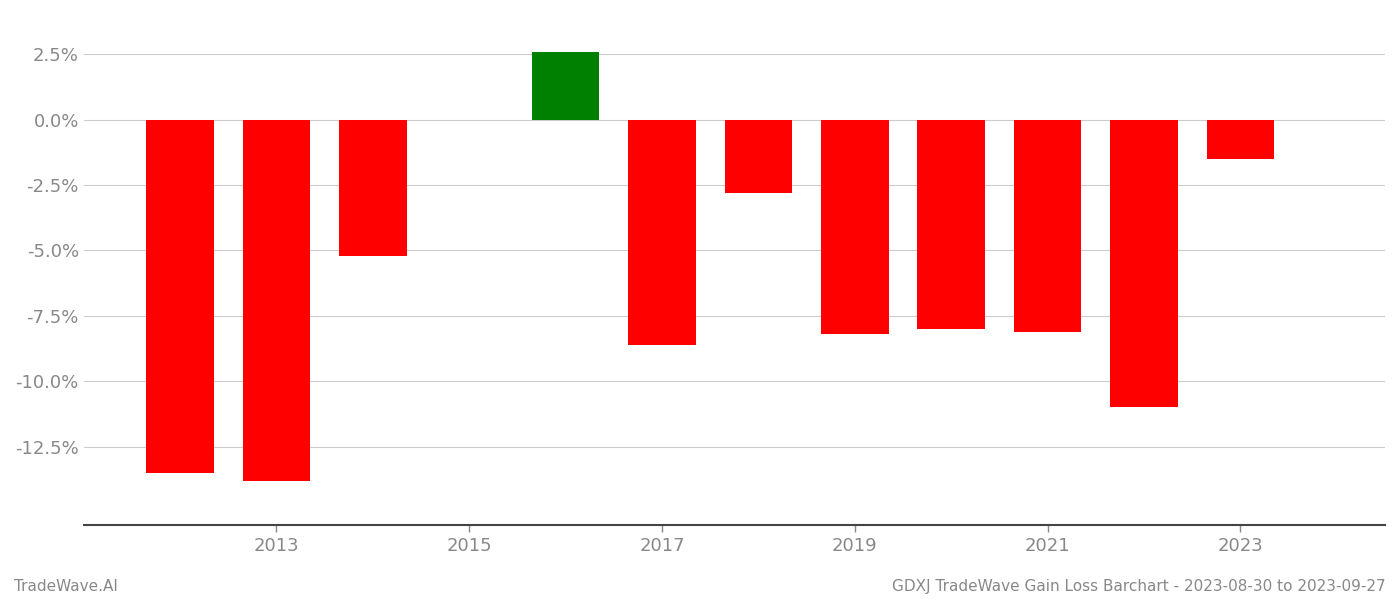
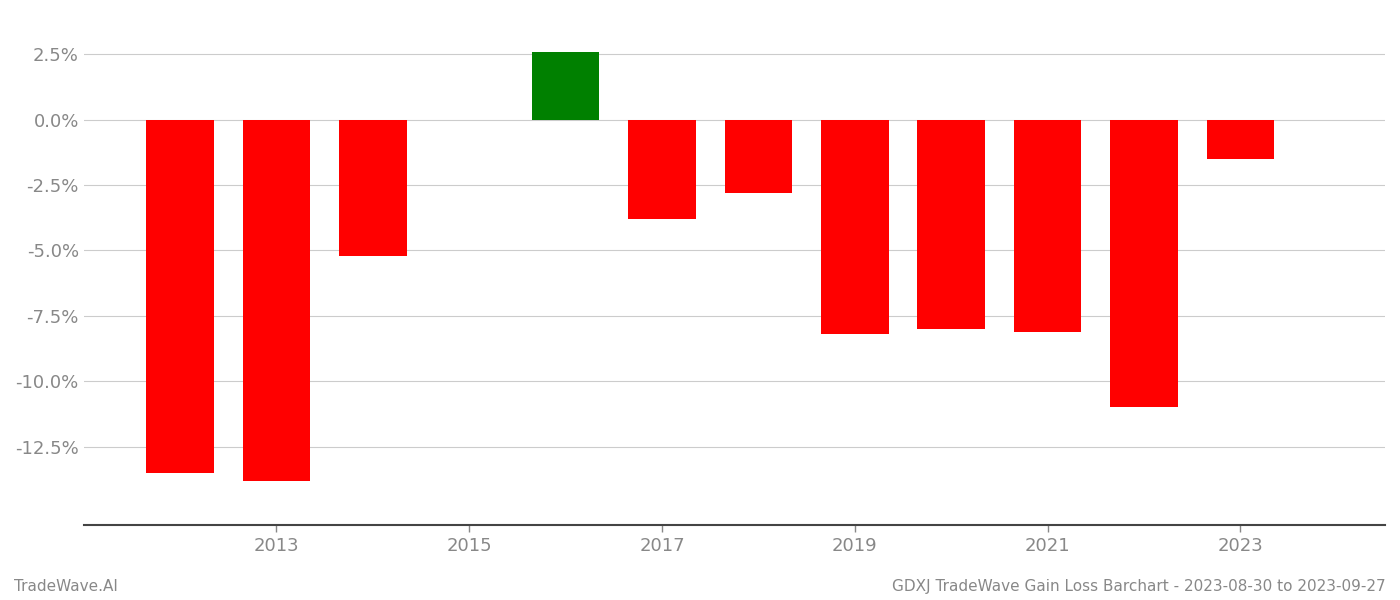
2017: -8.6% -> -3.8%
